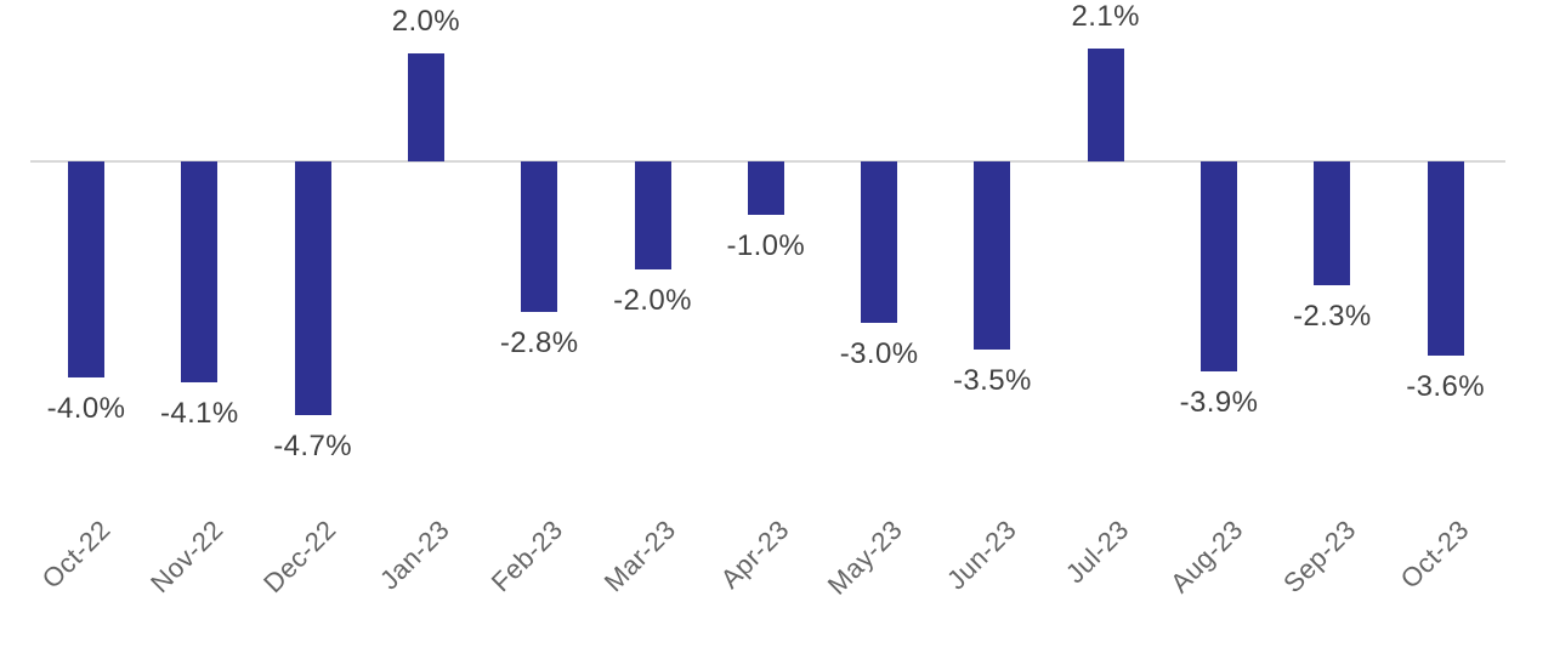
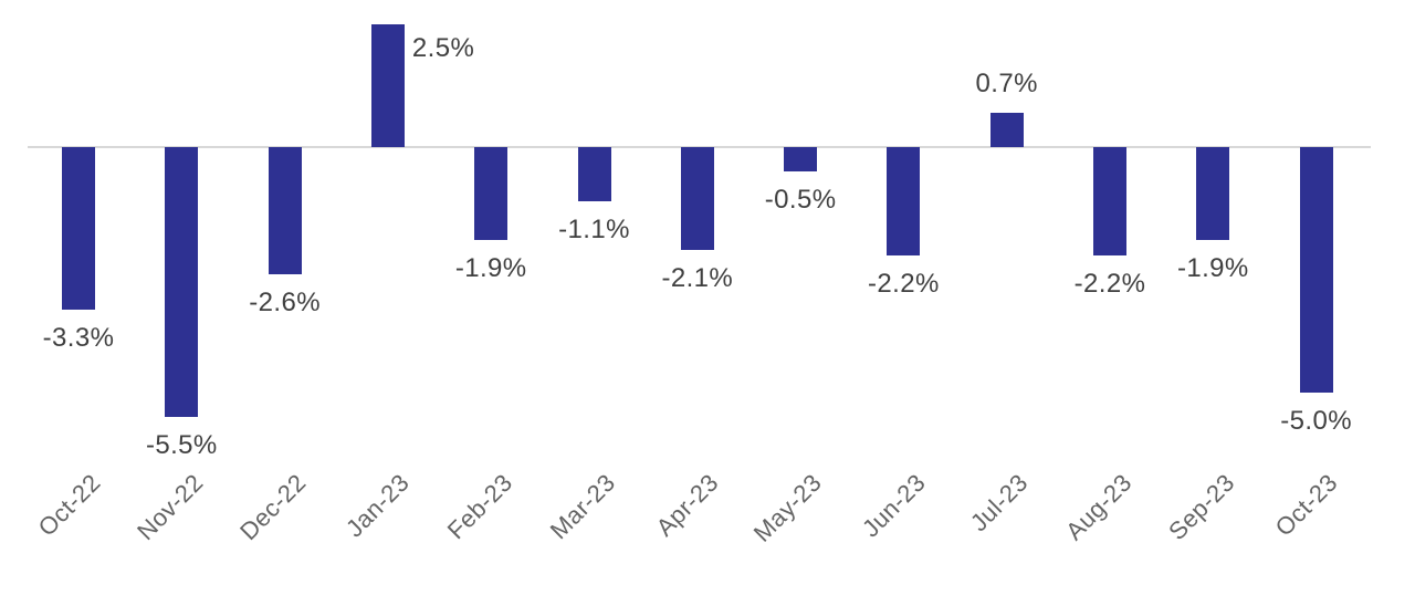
Oct-22: -4.0% -> -3.3%
Nov-22: -4.1% -> -5.5%
Dec-22: -4.7% -> -2.6%
Jan-23: 2.0% -> 2.5%
Feb-23: -2.8% -> -1.9%
Mar-23: -2.0% -> -1.1%
Apr-23: -1.0% -> -2.1%
May-23: -3.0% -> -0.5%
Jun-23: -3.5% -> -2.2%
Jul-23: 2.1% -> 0.7%
Aug-23: -3.9% -> -2.2%
Sep-23: -2.3% -> -1.9%
Oct-23: -3.6% -> -5.0%
